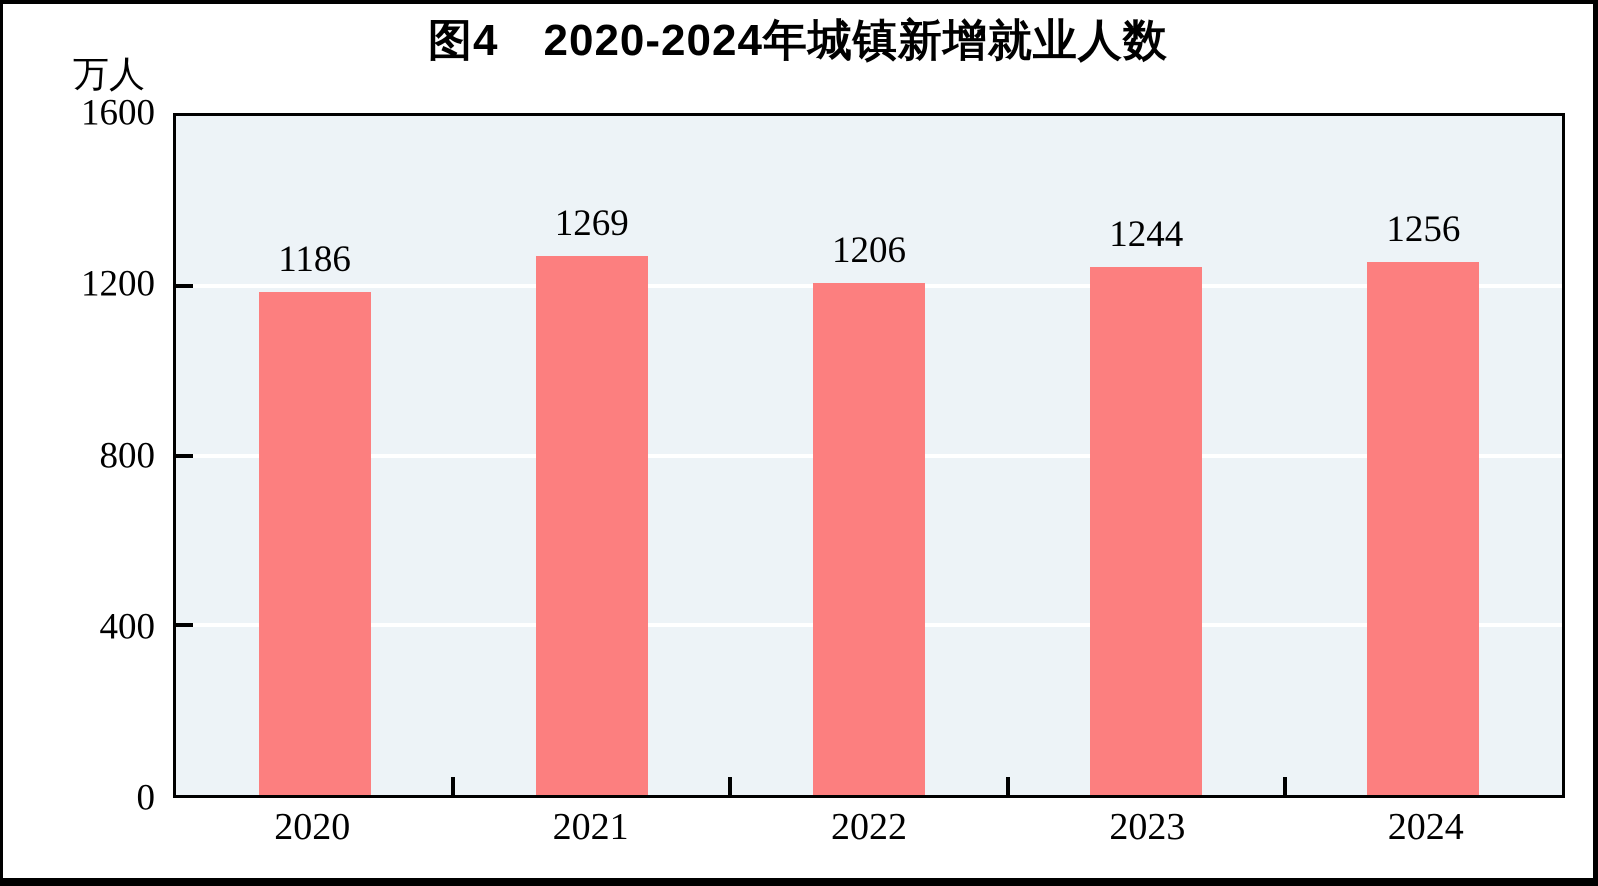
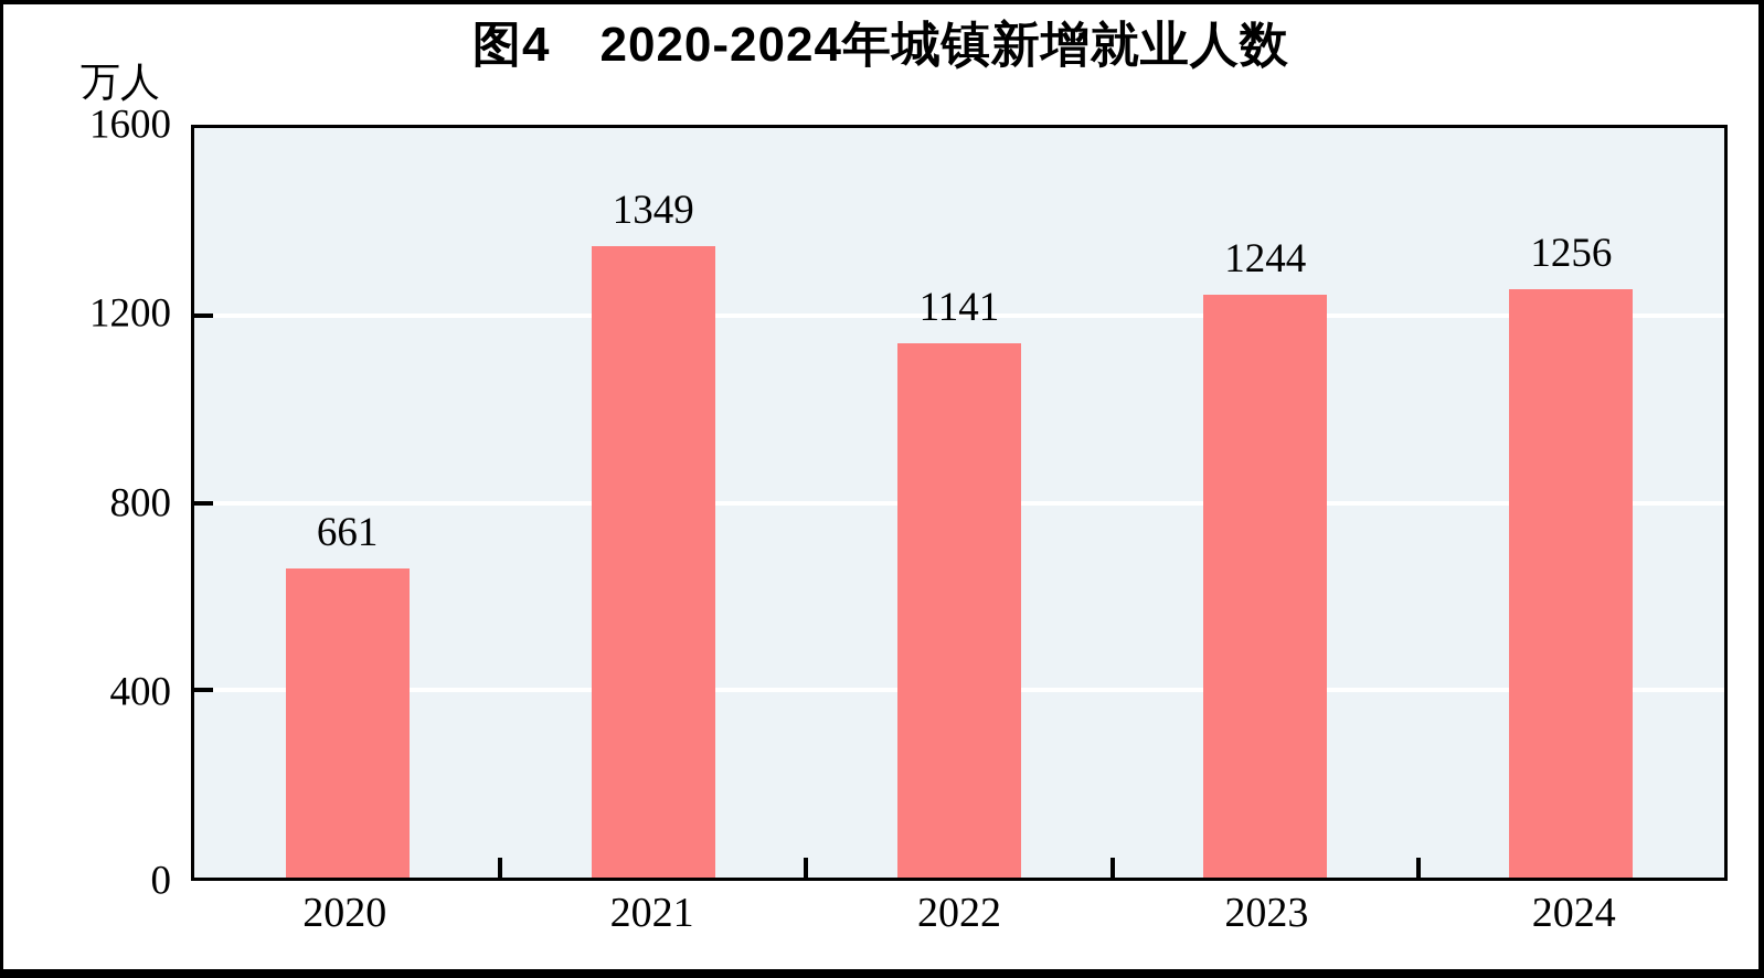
2020: 1186 -> 661
2021: 1269 -> 1349
2022: 1206 -> 1141
